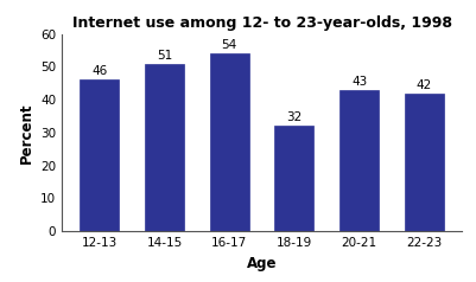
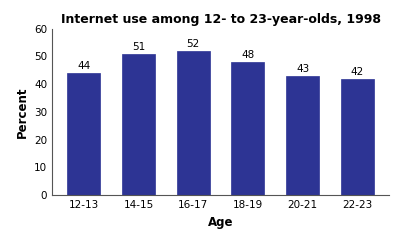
12-13: 46 -> 44
16-17: 54 -> 52
18-19: 32 -> 48
